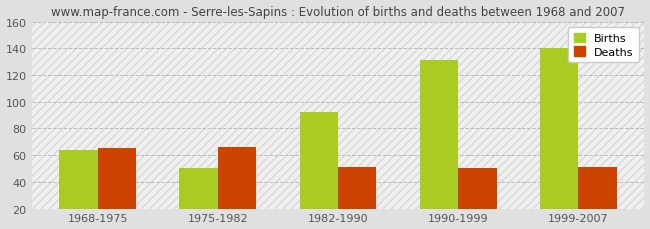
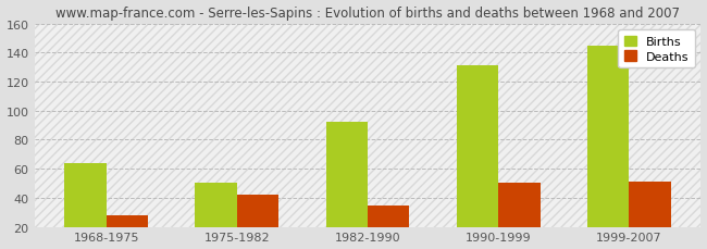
Deaths/1968-1975: 65 -> 28
Deaths/1975-1982: 66 -> 42
Deaths/1982-1990: 51 -> 35
Births/1999-2007: 140 -> 145
